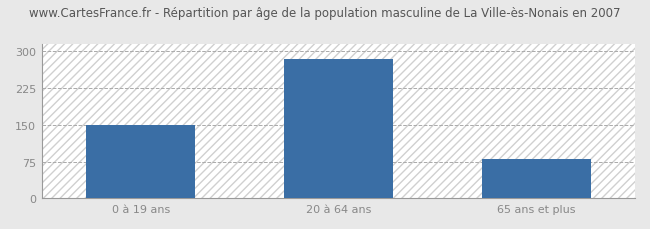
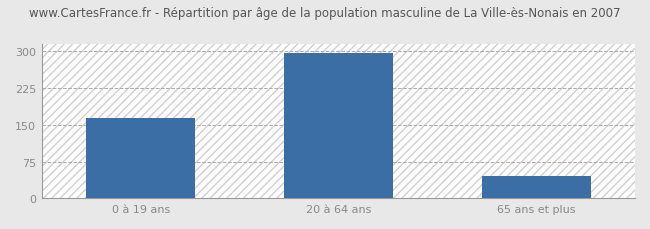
0 à 19 ans: 150 -> 163
20 à 64 ans: 285 -> 296
65 ans et plus: 80 -> 45
